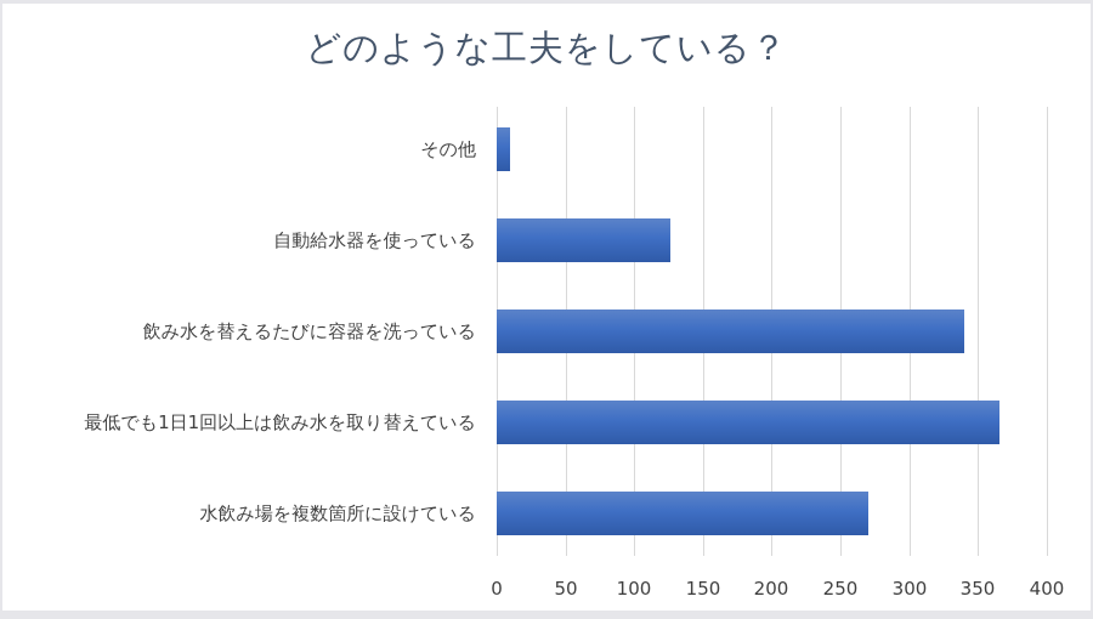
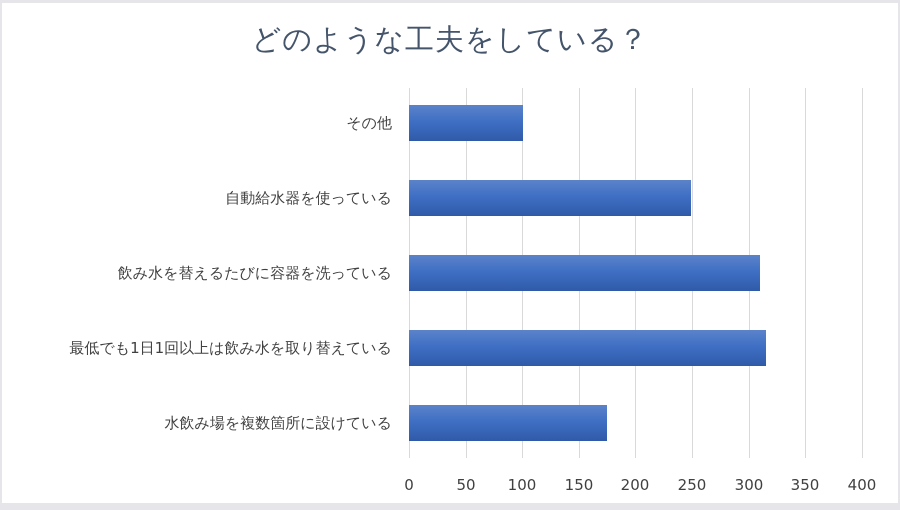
その他: 10 -> 101
自動給水器を使っている: 126 -> 249
飲み水を替えるたびに容器を洗っている: 340 -> 310
最低でも1日1回以上は飲み水を取り替えている: 366 -> 315
水飲み場を複数箇所に設けている: 270 -> 175
